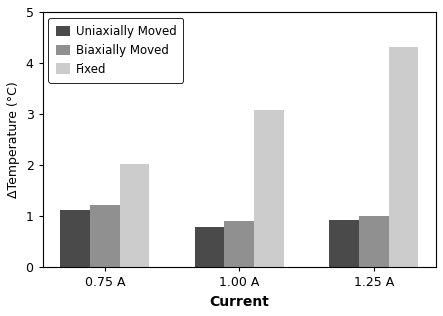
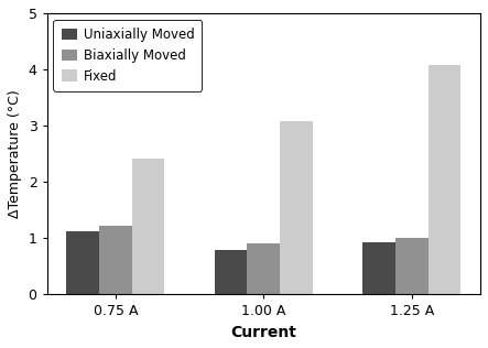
Fixed/0.75 A: 2.02 -> 2.42
Fixed/1.25 A: 4.32 -> 4.08
